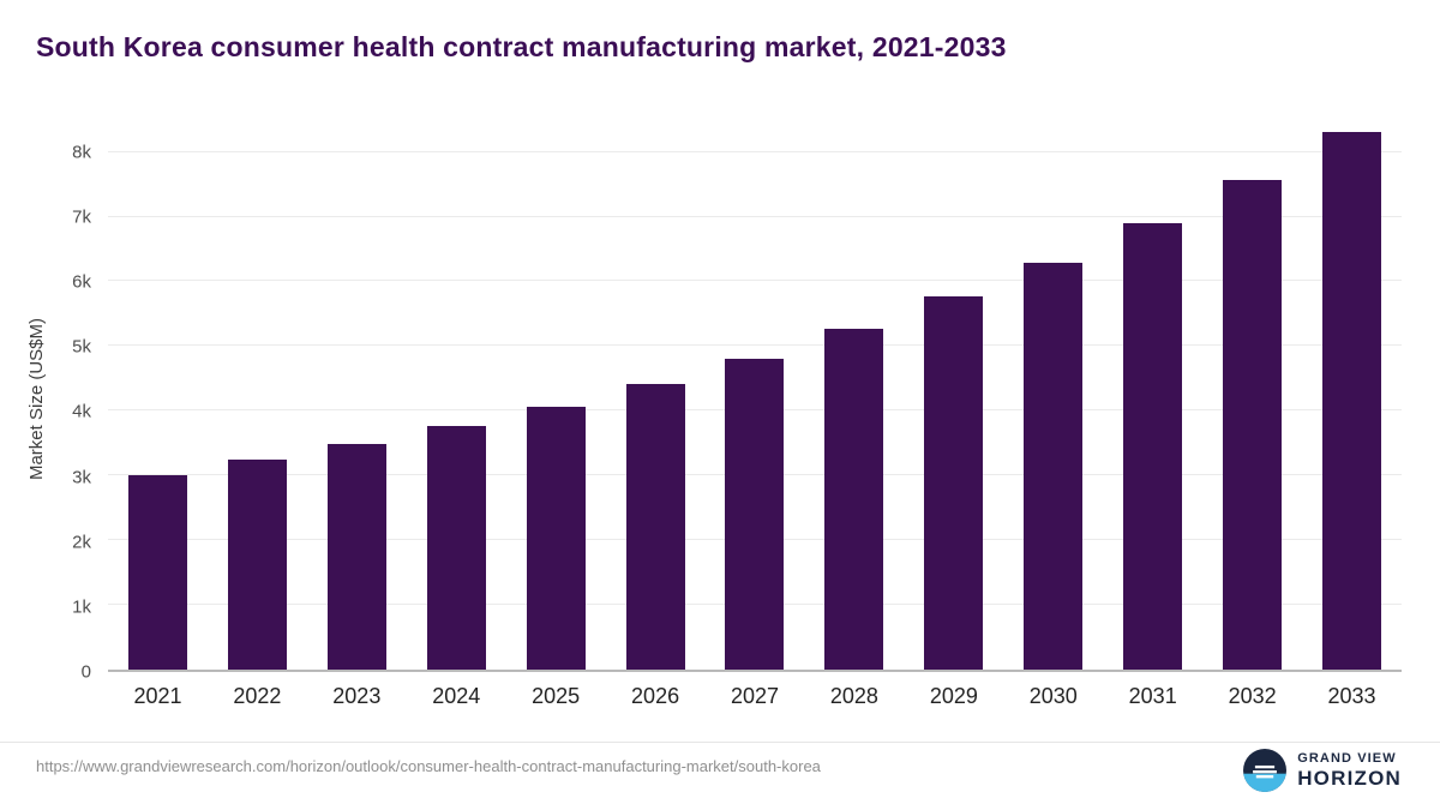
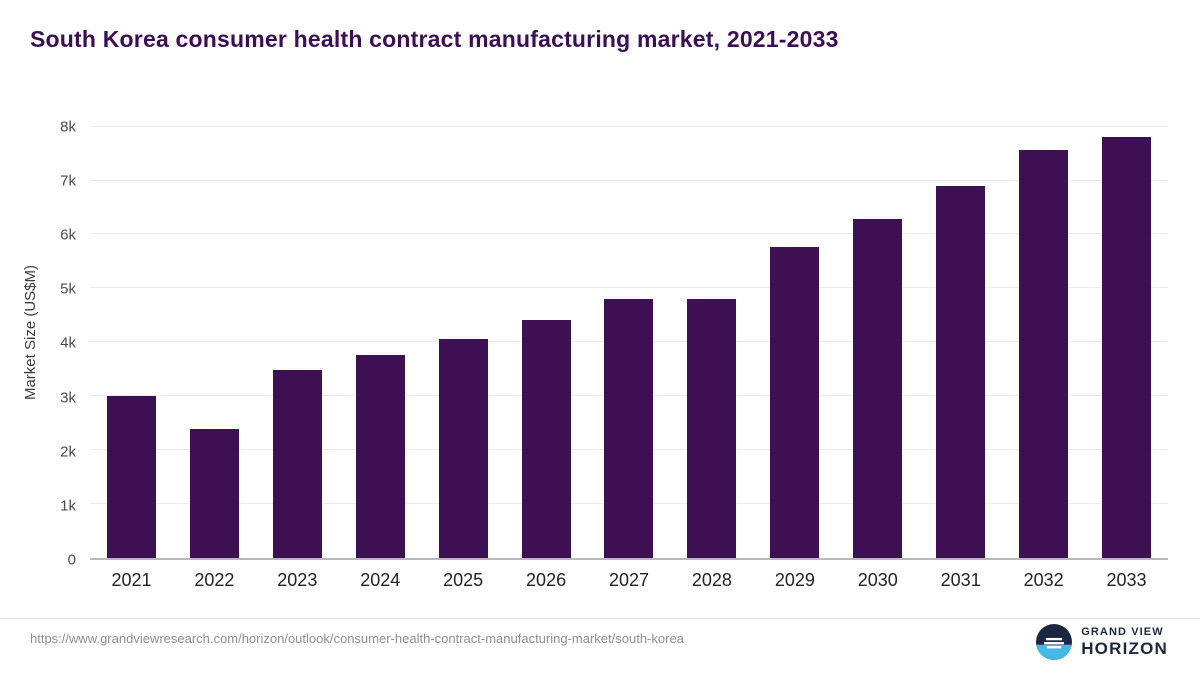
2022: 3.2k -> 2.4k
2028: 5.3k -> 4.8k
2033: 8.3k -> 7.8k
